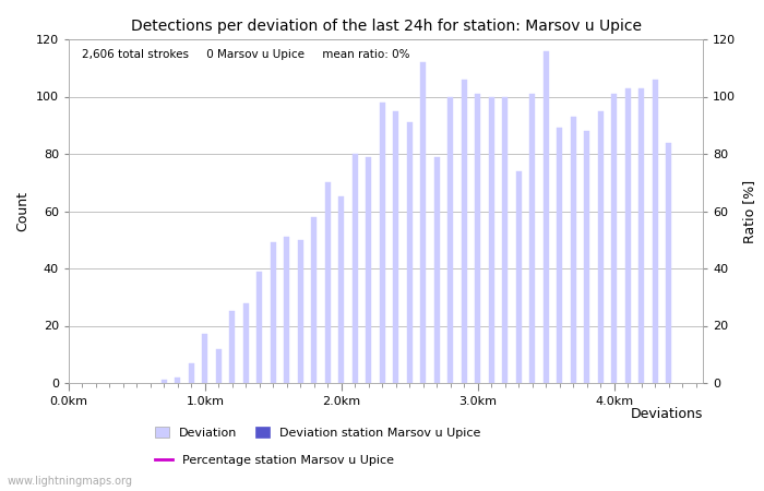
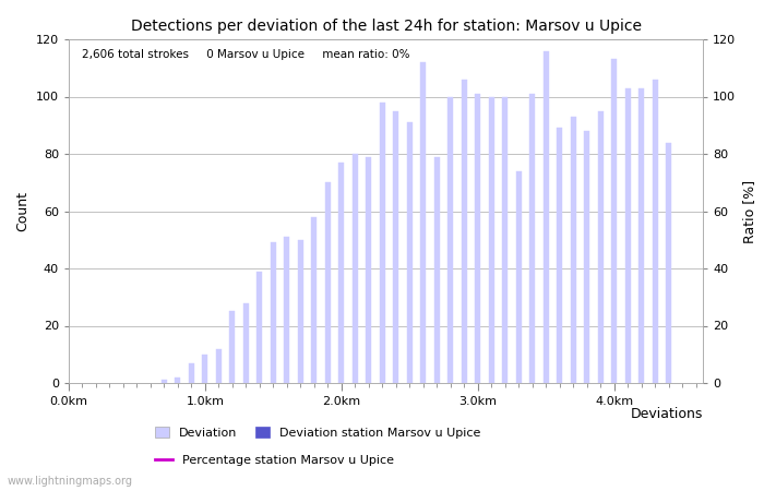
1.0km: 17 -> 10
2.0km: 65 -> 77
4.0km: 101 -> 113
